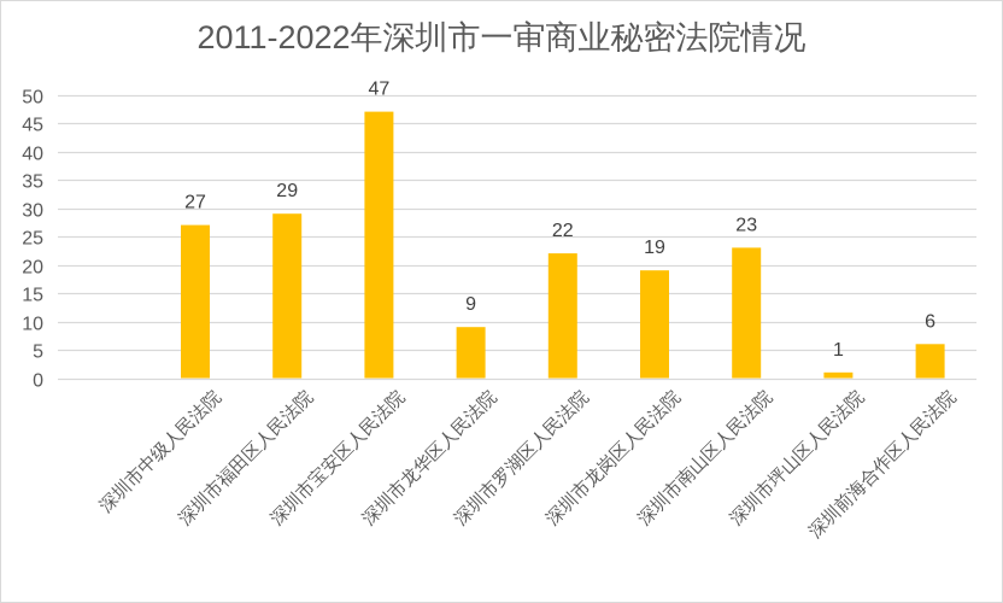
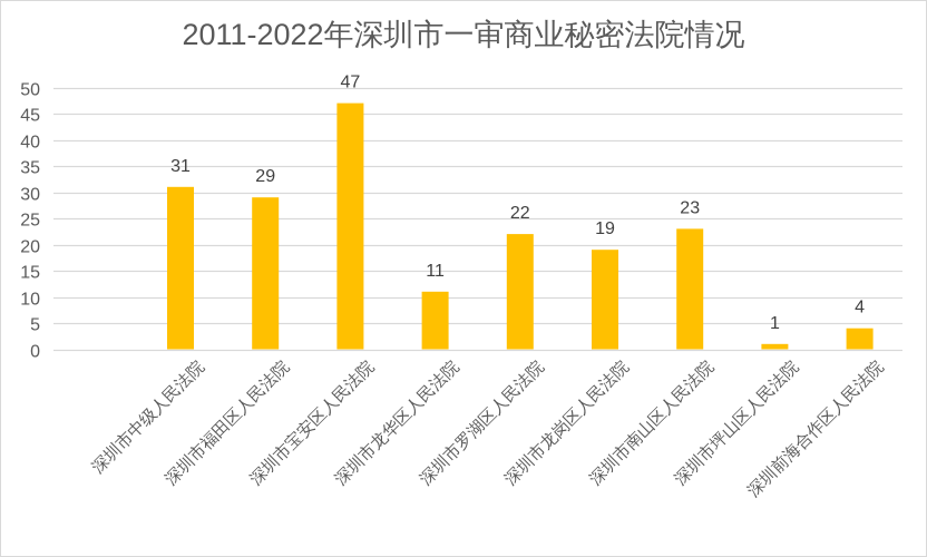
深圳市中级人民法院: 27 -> 31
深圳市龙华区人民法院: 9 -> 11
深圳前海合作区人民法院: 6 -> 4
